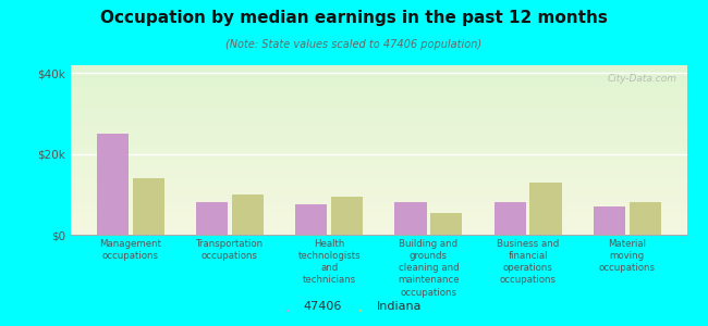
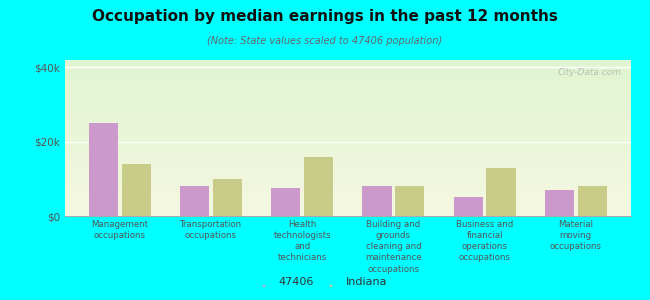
Indiana/Health technologists and technicians: $9.5k -> $16.0k
Indiana/Building and grounds cleaning and maintenance occupations: $5.5k -> $8.0k
47406/Business and financial operations occupations: $8.0k -> $5.0k
